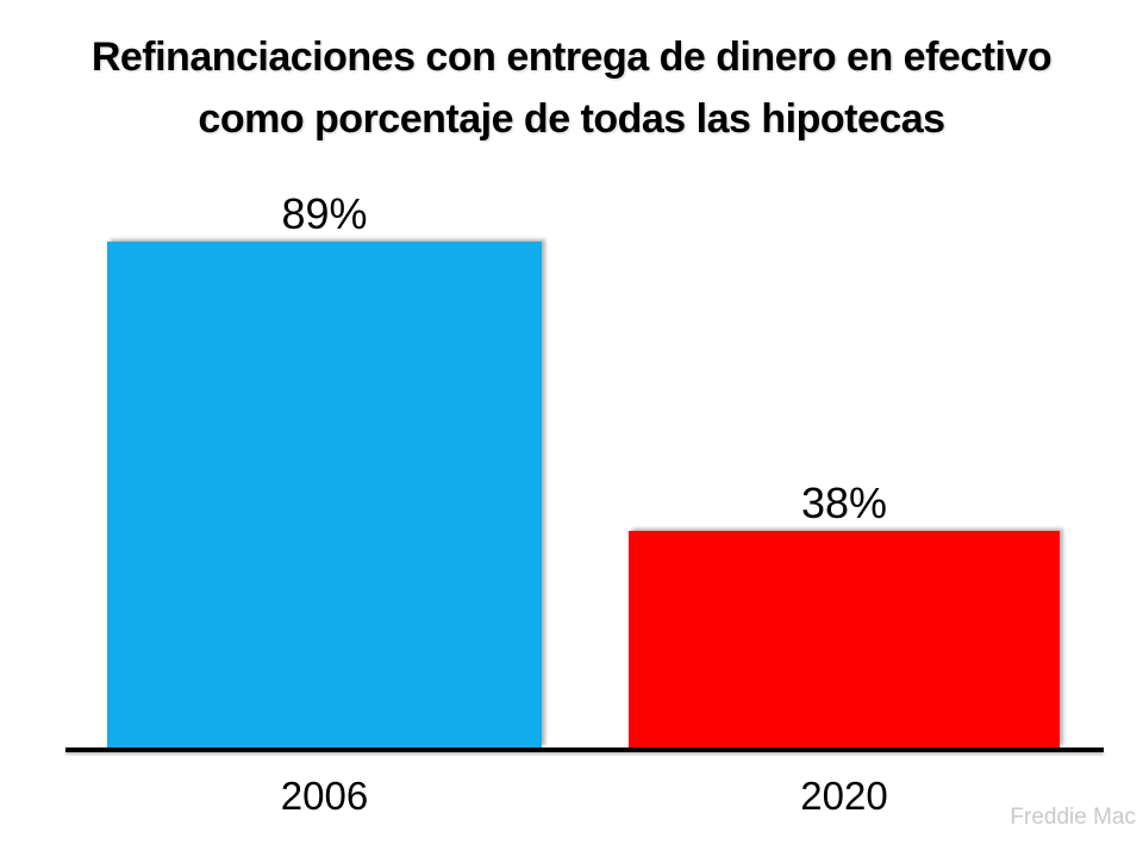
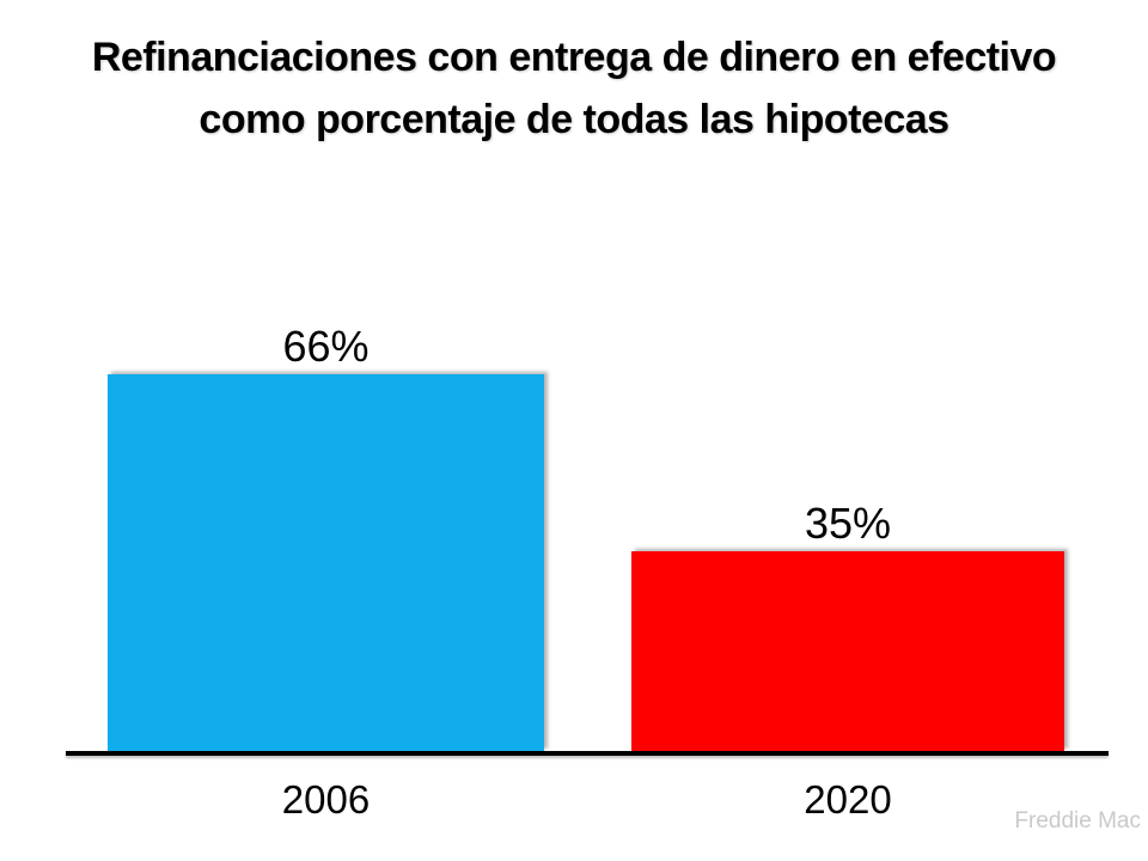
2006: 89% -> 66%
2020: 38% -> 35%
